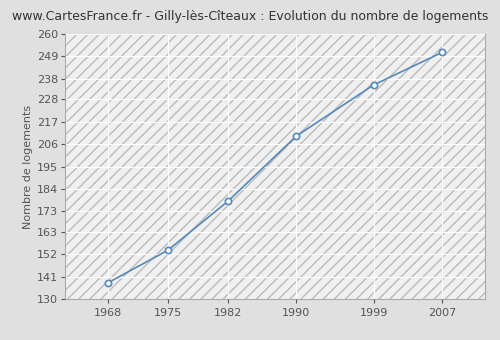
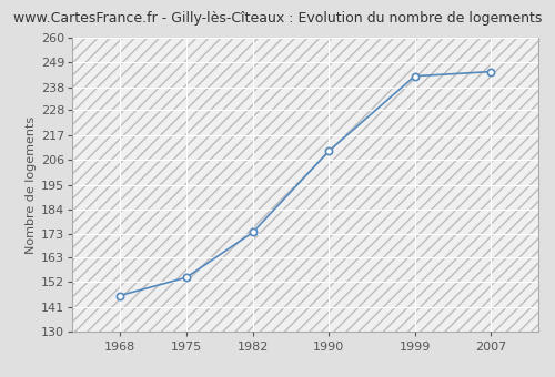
1968: 138 -> 146
1982: 178 -> 174
1999: 235 -> 243
2007: 251 -> 245
